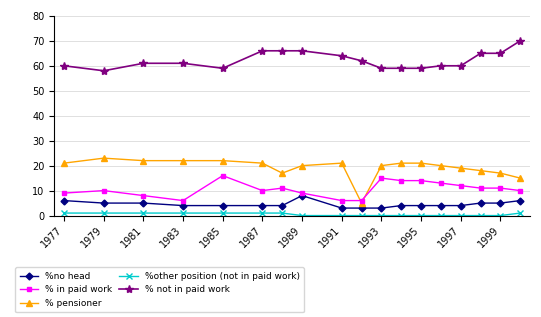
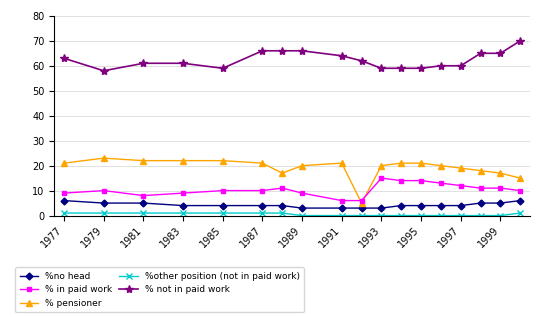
% not in paid work/1977: 60 -> 63
% in paid work/1983: 6 -> 9
% in paid work/1985: 16 -> 10
%no head/1989: 8 -> 3
